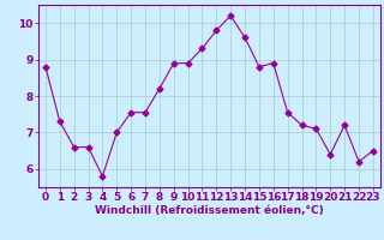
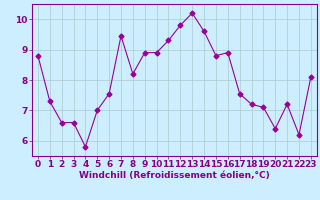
7: 7.55 -> 9.45
23: 6.50 -> 8.10
